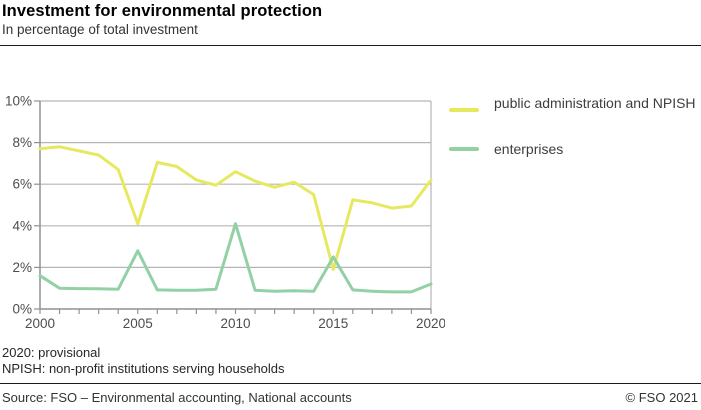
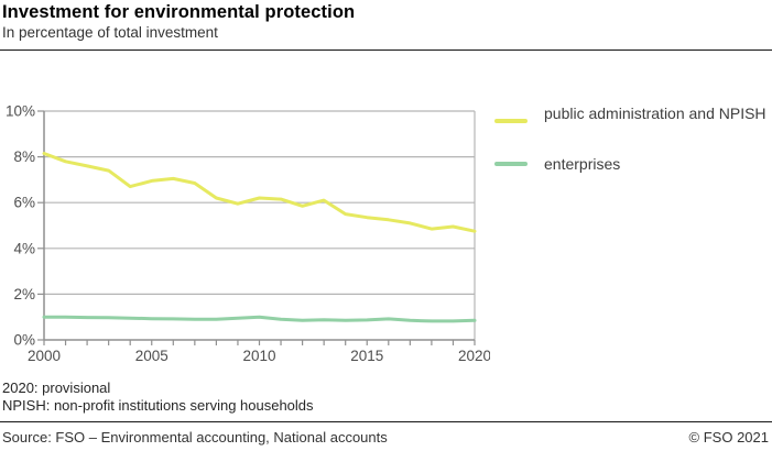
public administration and NPISH/2000: 7.7% -> 8.2%
enterprises/2000: 1.6% -> 1.0%
public administration and NPISH/2005: 4.1% -> 7.0%
enterprises/2005: 2.8% -> 0.9%
public administration and NPISH/2010: 6.6% -> 6.2%
enterprises/2010: 4.1% -> 1.0%
public administration and NPISH/2015: 1.9% -> 5.3%
enterprises/2015: 2.5% -> 0.9%
public administration and NPISH/2020: 6.2% -> 4.8%
enterprises/2020: 1.2% -> 0.8%
